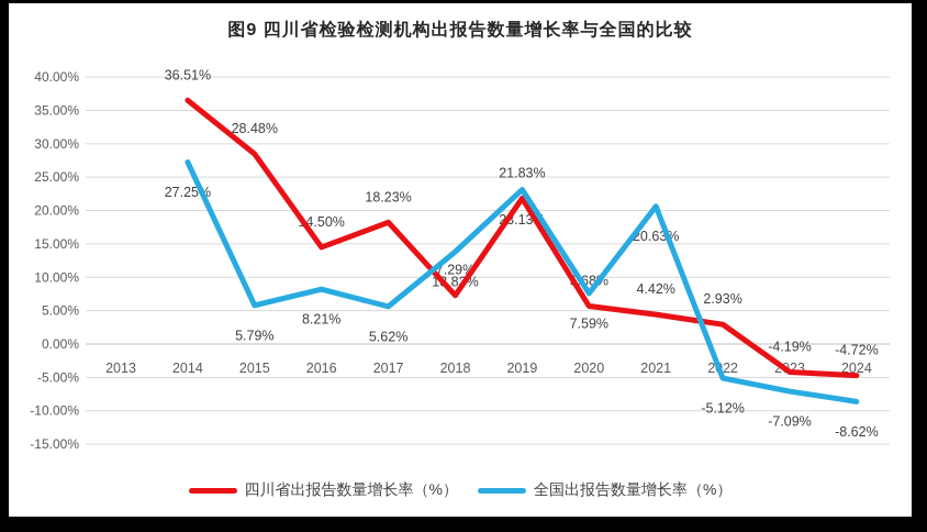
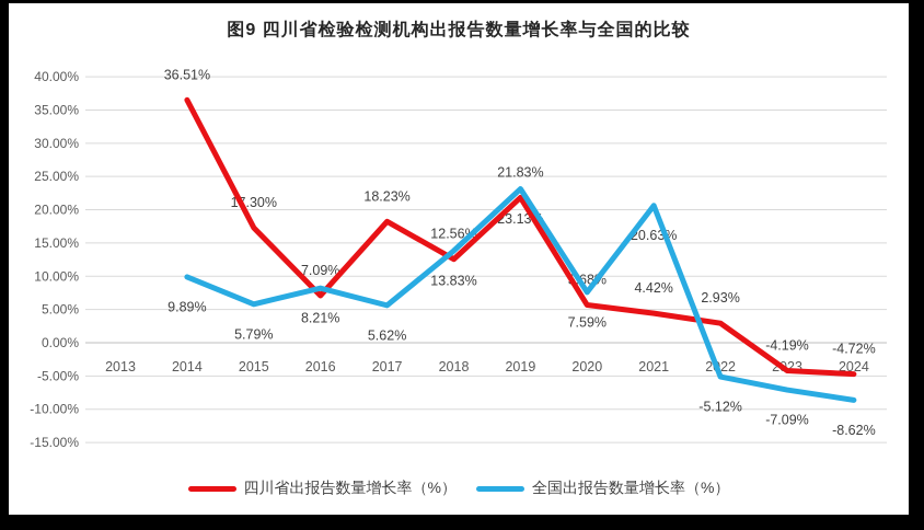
全国出报告数量增长率（%）/2014: 27.25% -> 9.89%
四川省出报告数量增长率（%）/2015: 28.48% -> 17.30%
四川省出报告数量增长率（%）/2016: 14.50% -> 7.09%
四川省出报告数量增长率（%）/2018: 7.29% -> 12.56%
